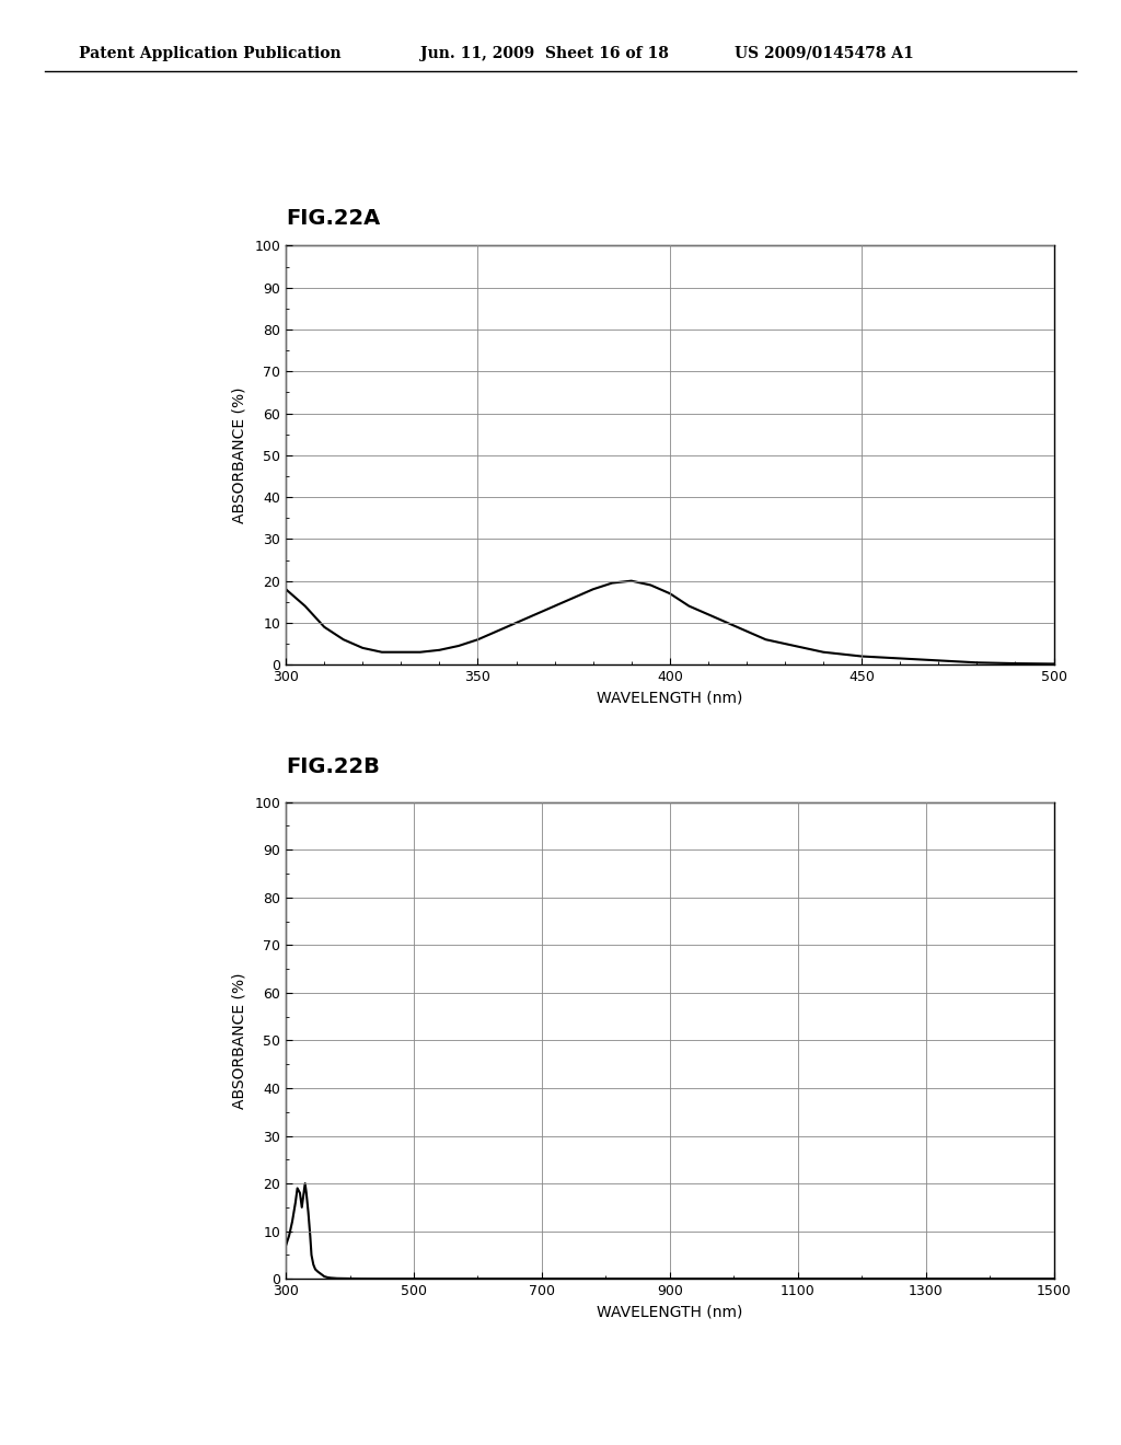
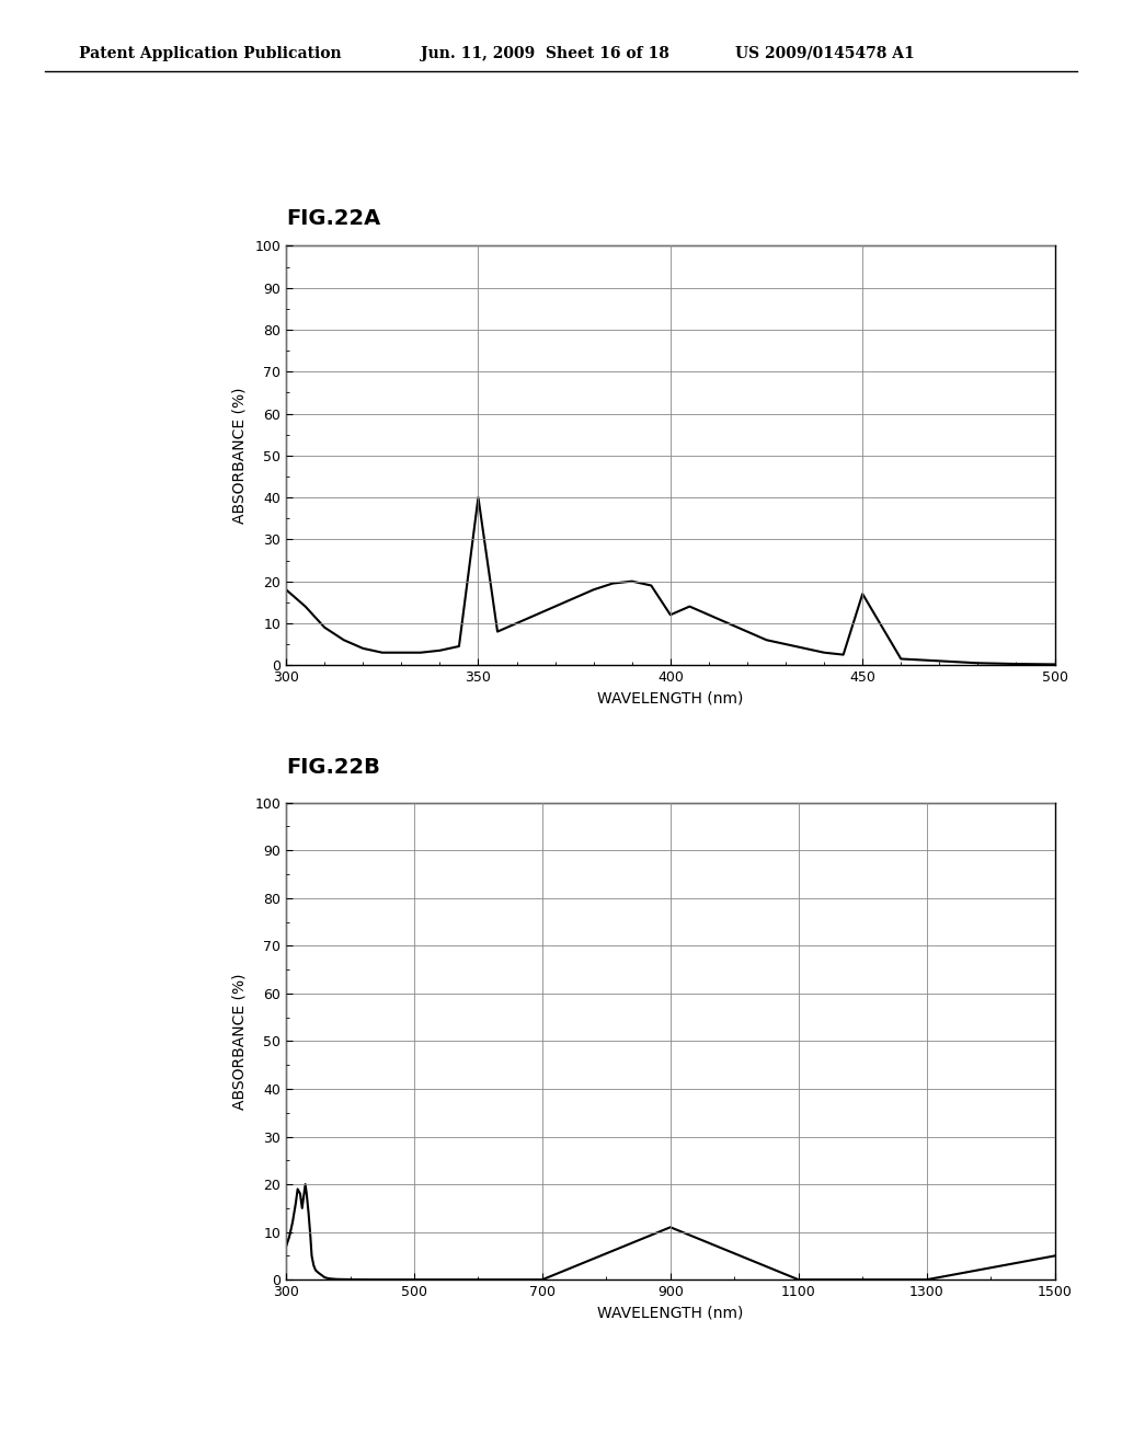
350: 6.0 -> 40.0
400: 17.0 -> 12.0
450: 2.0 -> 17.0
900: 0.0 -> 11.0
1500: 0.0 -> 5.0
